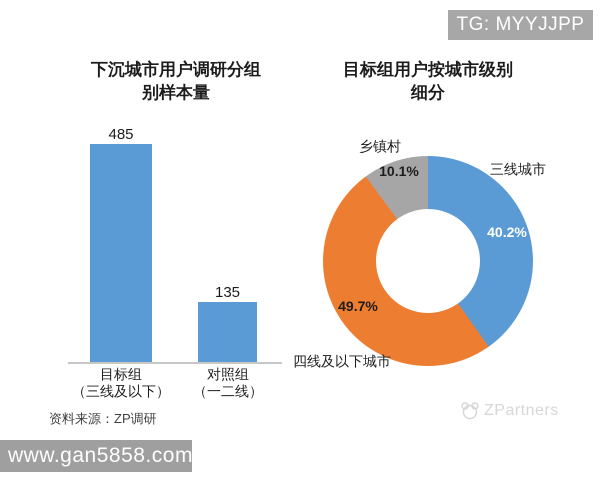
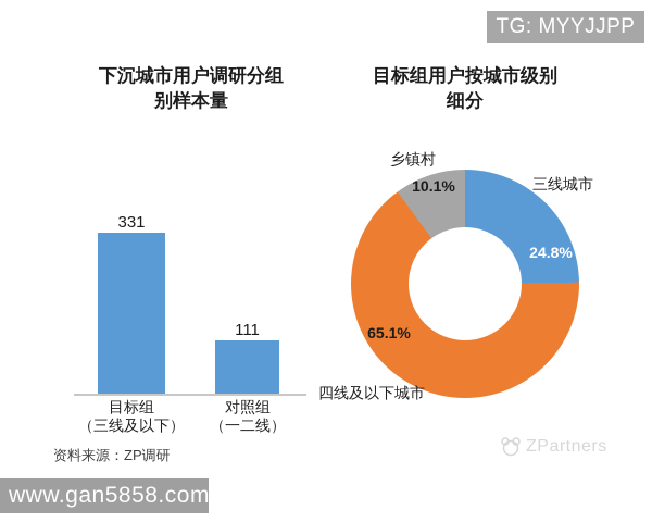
下沉城市用户调研分组别样本量/目标组: 485 -> 331
下沉城市用户调研分组别样本量/对照组: 135 -> 111
目标组用户按城市级别细分/三线城市: 40.2% -> 24.8%
目标组用户按城市级别细分/四线及以下城市: 49.7% -> 65.1%
